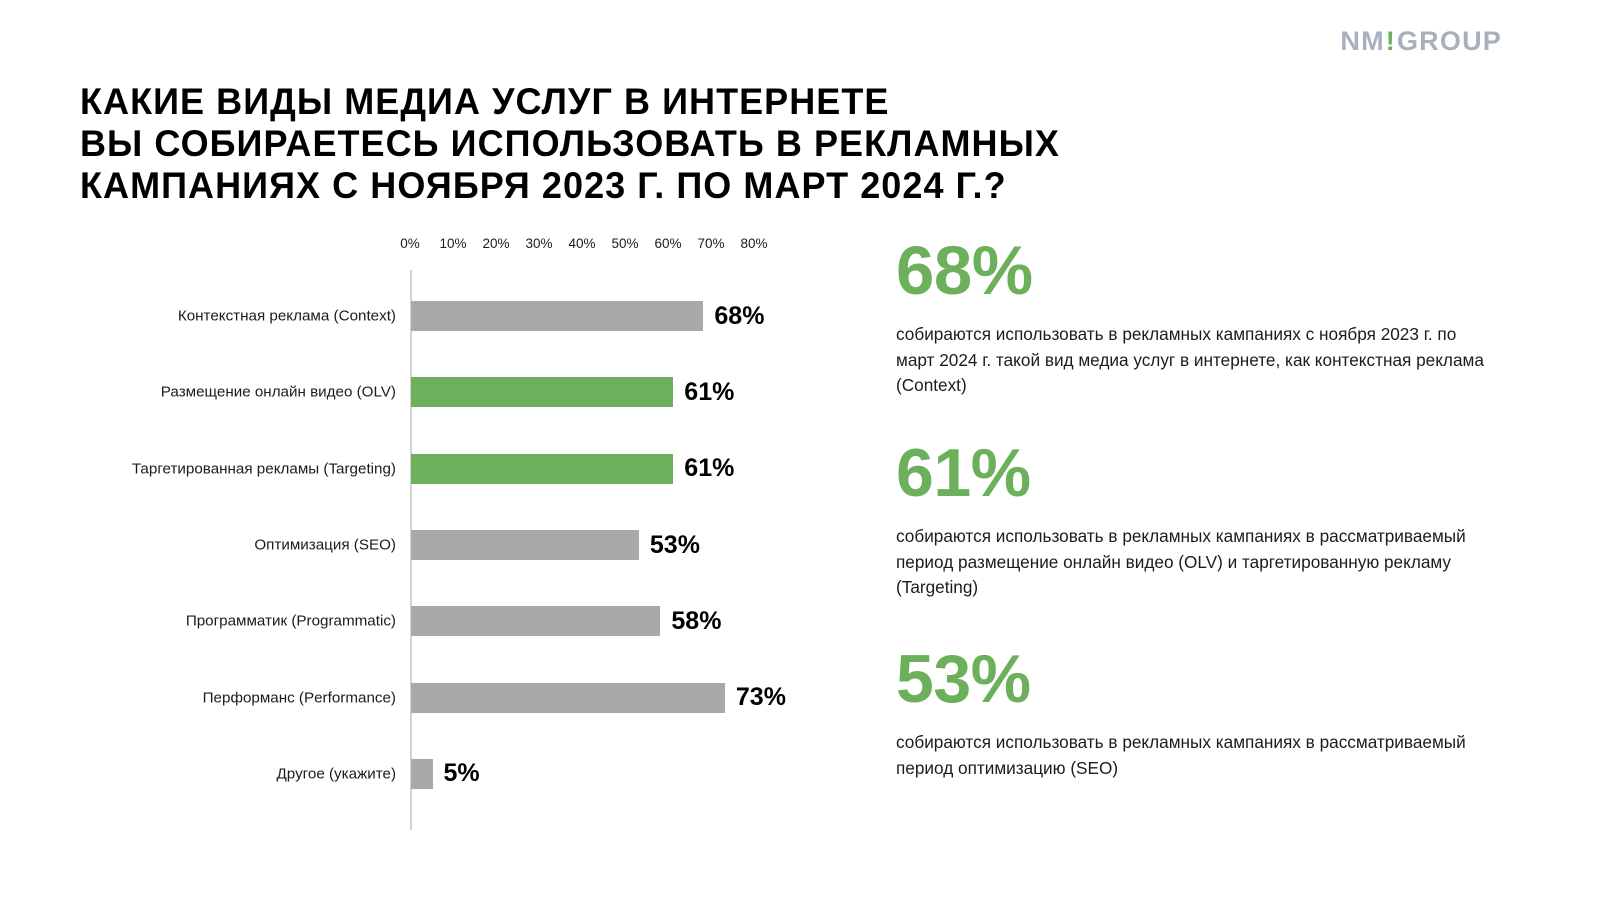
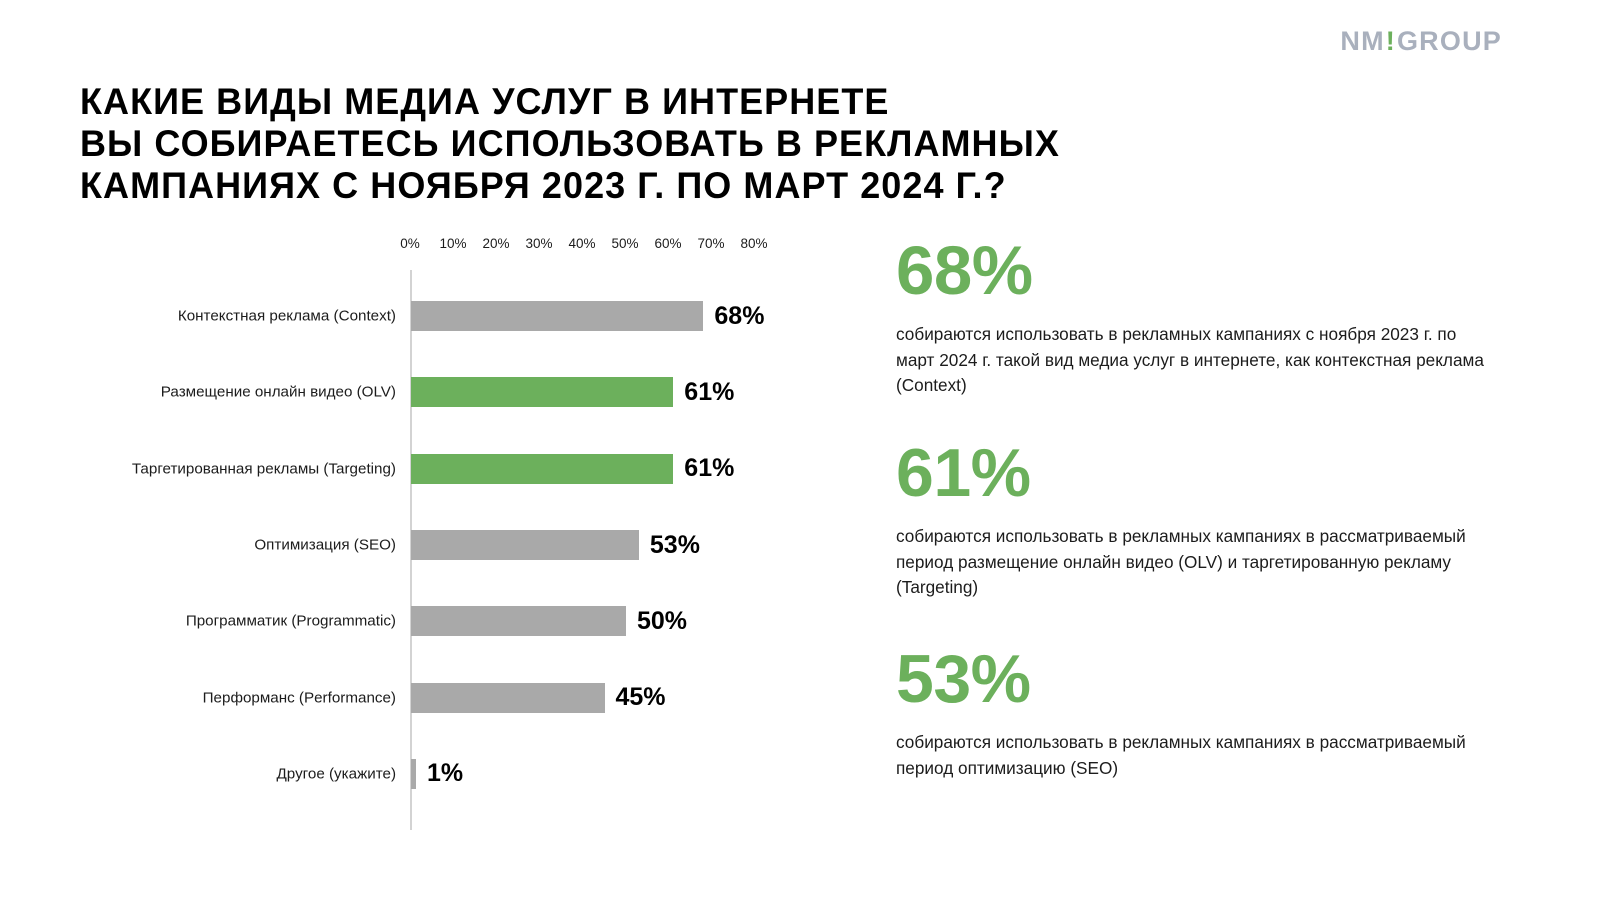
Программатик (Programmatic): 58% -> 50%
Перформанс (Performance): 73% -> 45%
Другое (укажите): 5% -> 1%
